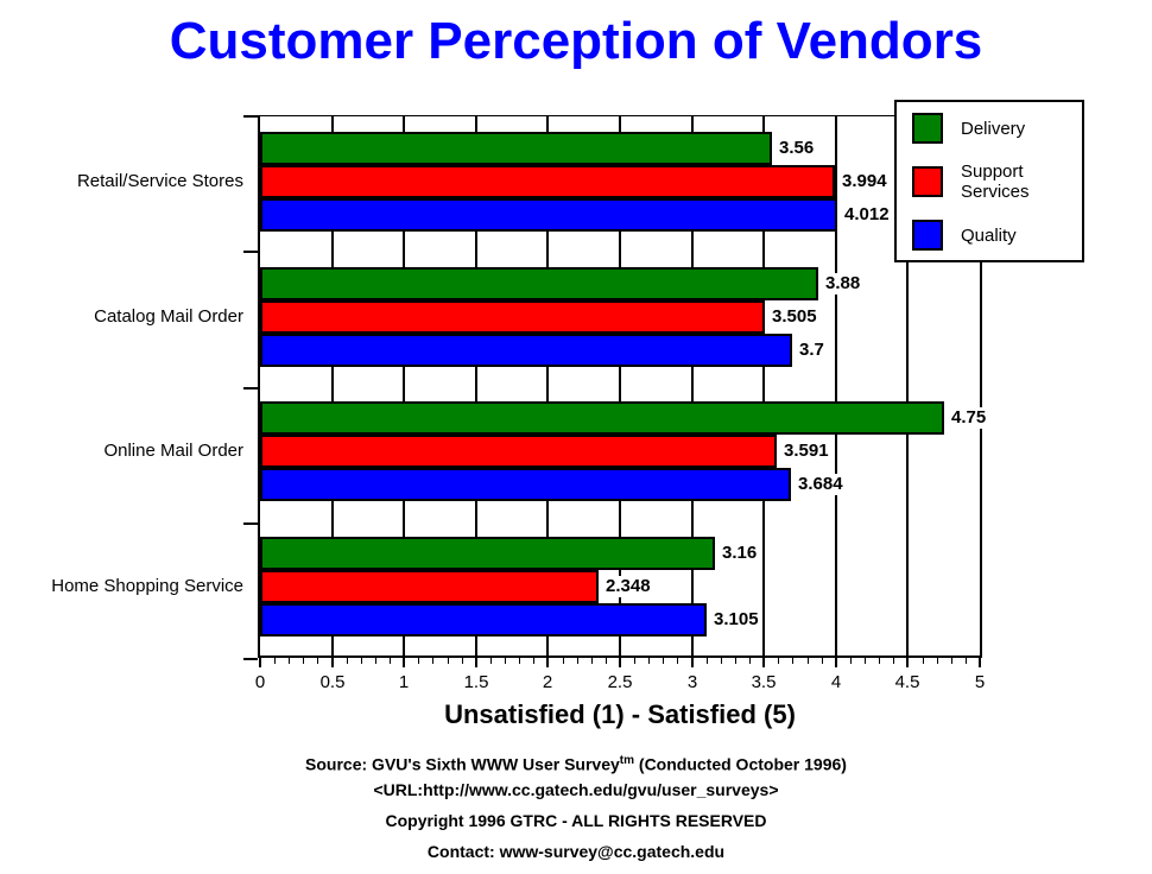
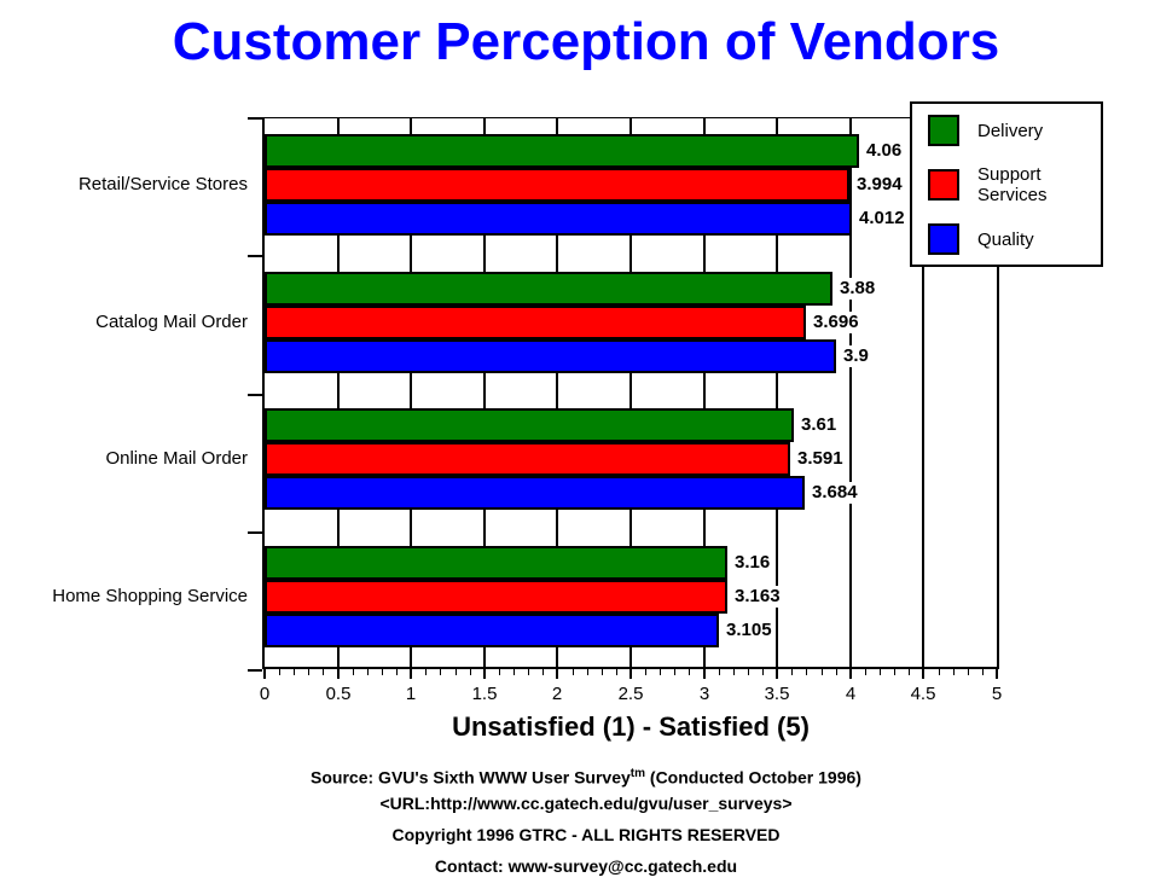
Delivery/Retail/Service Stores: 3.56 -> 4.06
Support Services/Catalog Mail Order: 3.505 -> 3.696
Quality/Catalog Mail Order: 3.7 -> 3.9
Delivery/Online Mail Order: 4.75 -> 3.61
Support Services/Home Shopping Service: 2.348 -> 3.163
